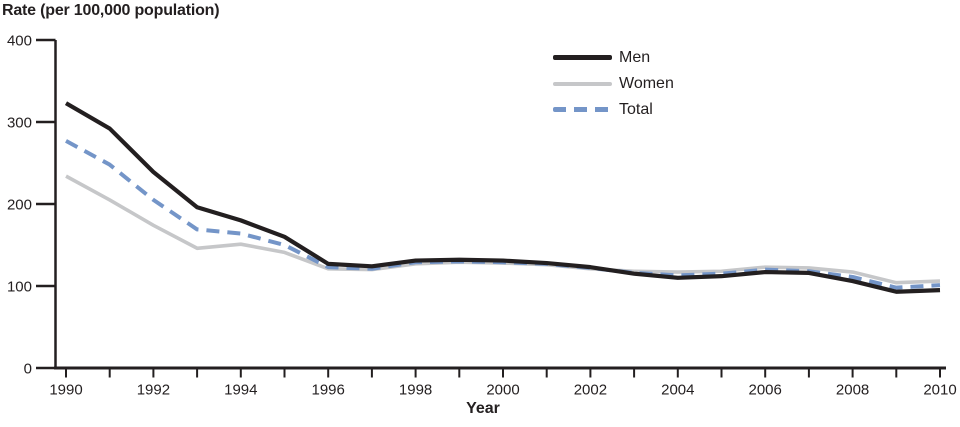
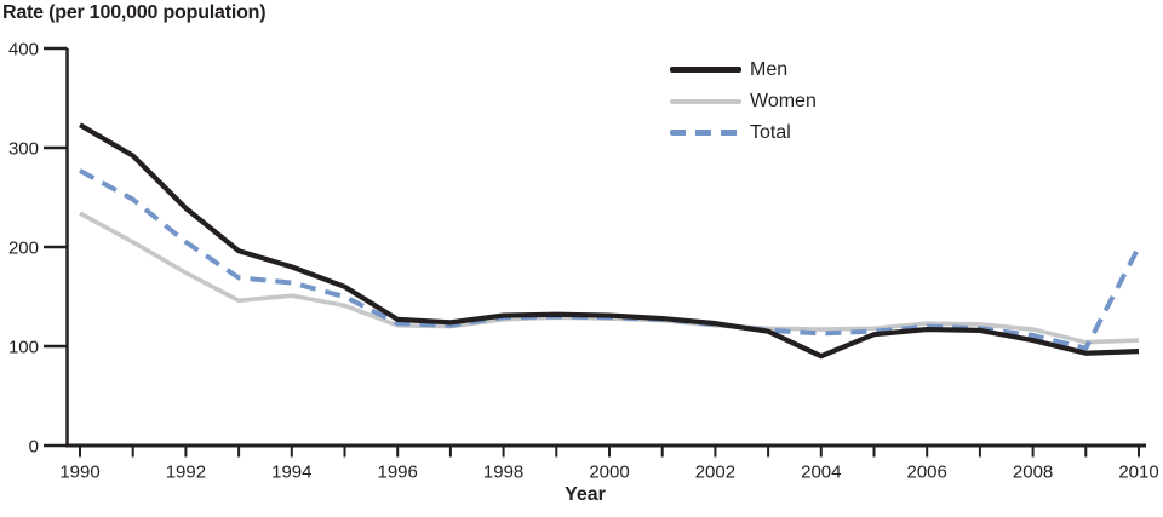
Men/2004: 110 -> 90
Total/2010: 100 -> 200
